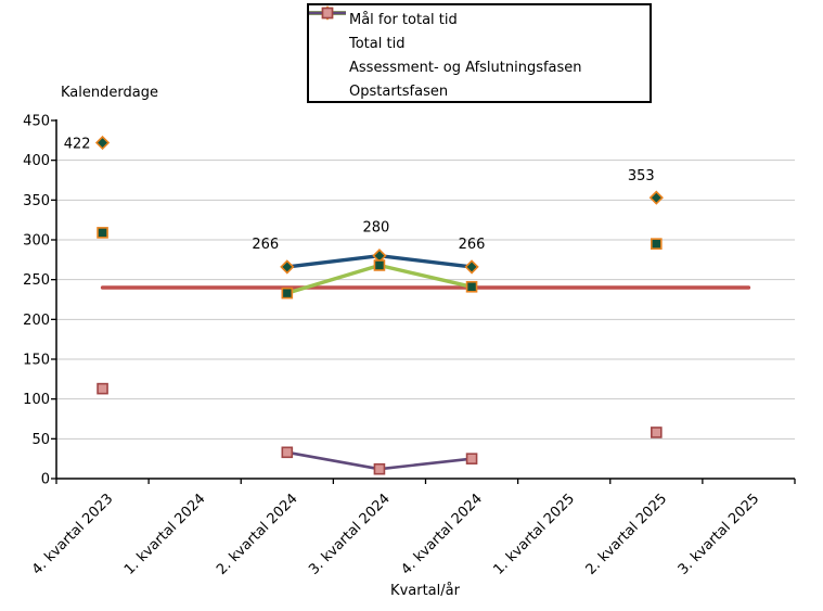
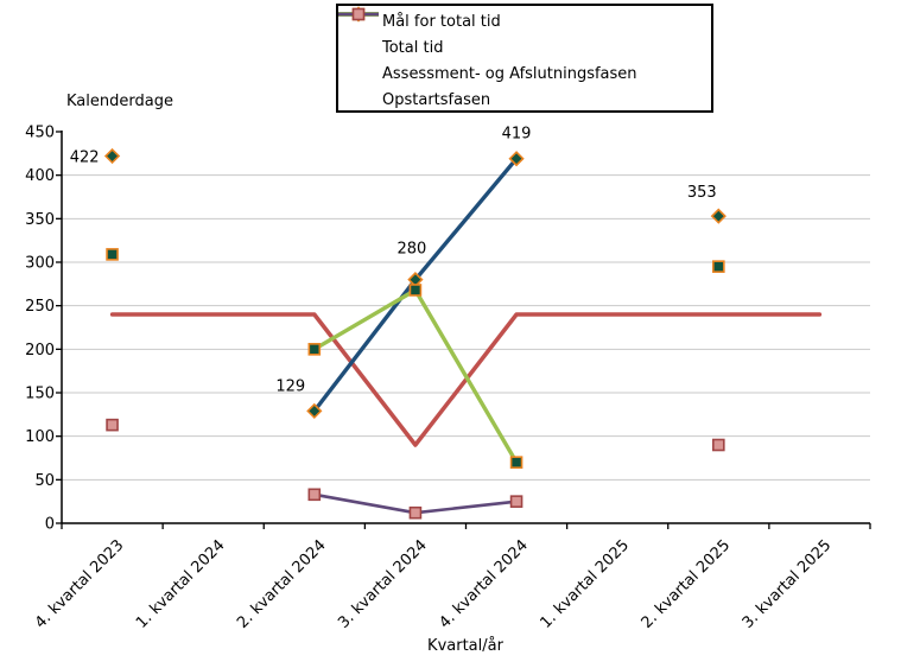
Total tid/2. kvartal 2024: 266 -> 129
Assessment- og Afslutningsfasen/2. kvartal 2024: 230 -> 200
Mål for total tid/3. kvartal 2024: 240 -> 90
Total tid/4. kvartal 2024: 266 -> 419
Assessment- og Afslutningsfasen/4. kvartal 2024: 240 -> 70
Opstartsfasen/2. kvartal 2025: 60 -> 90
